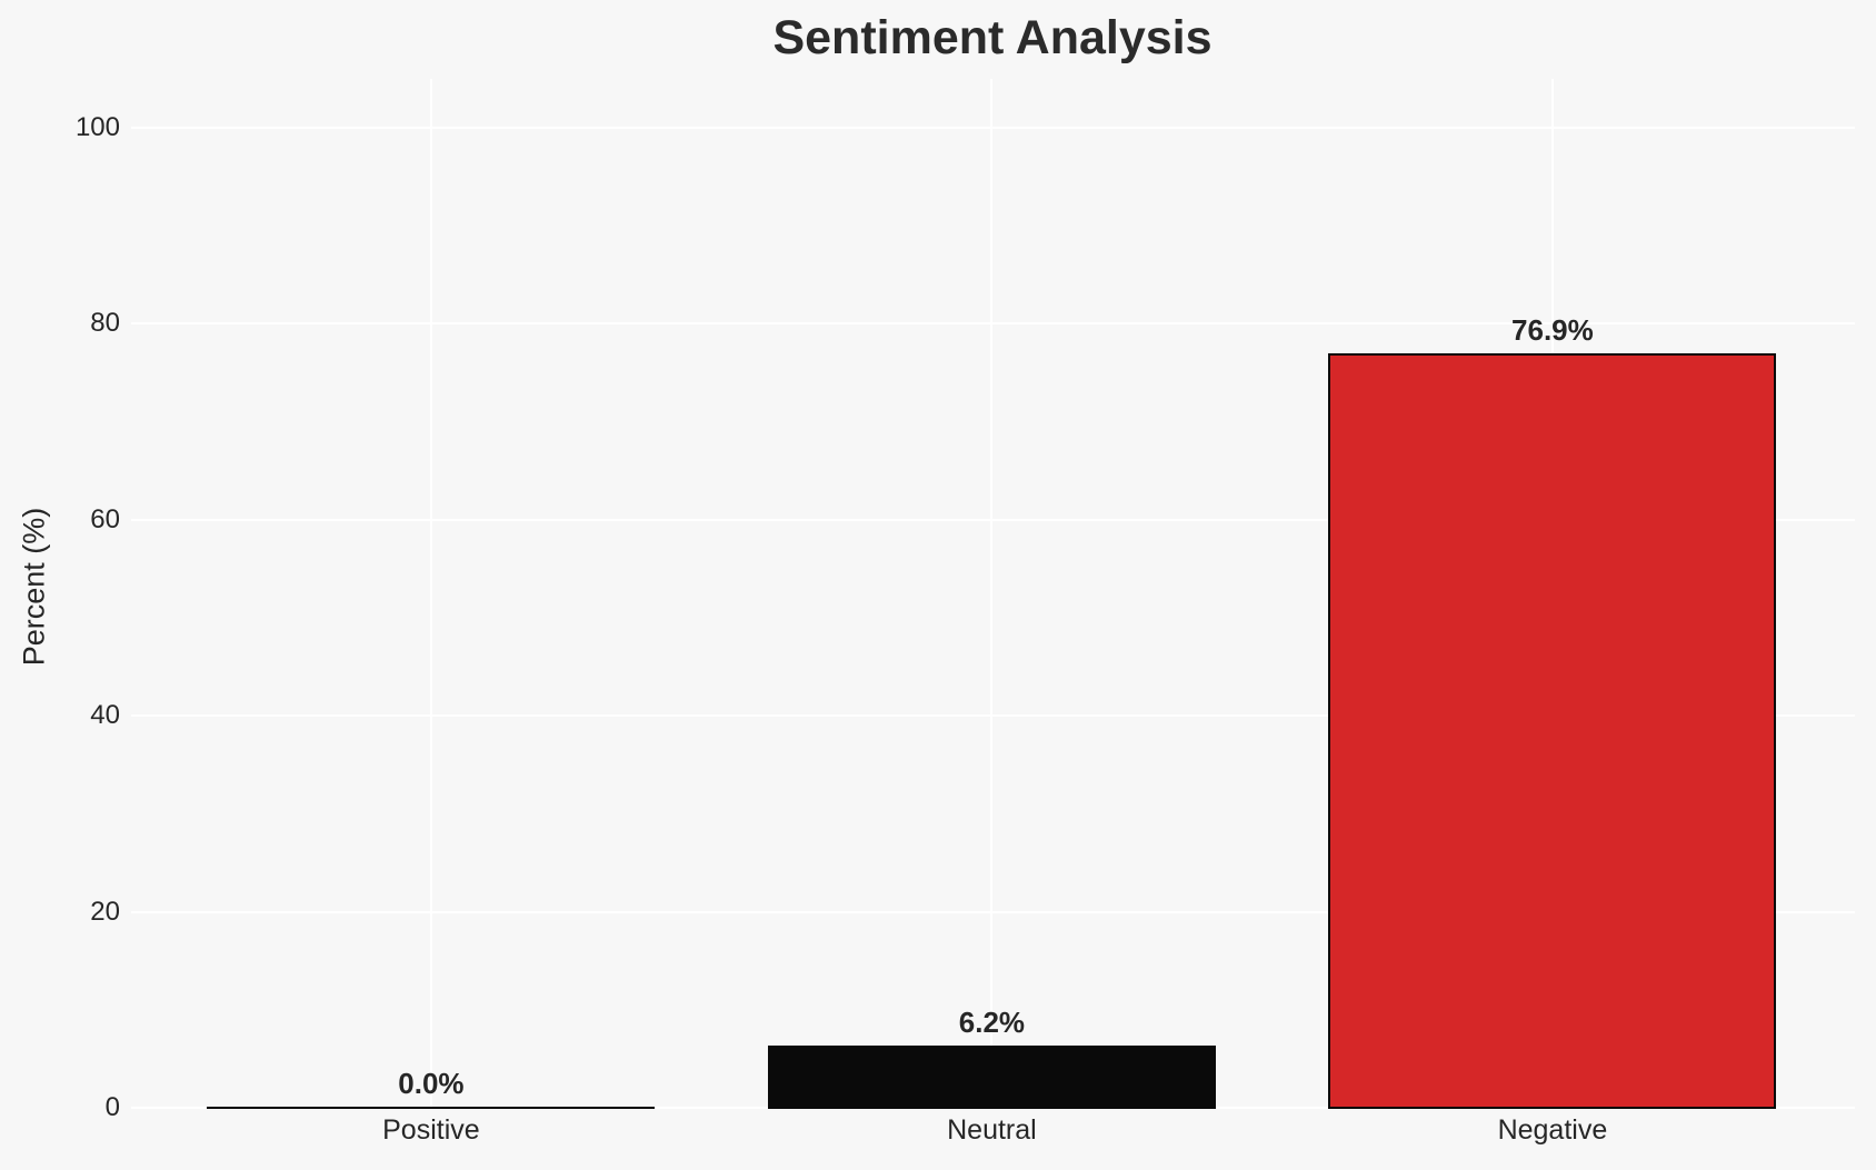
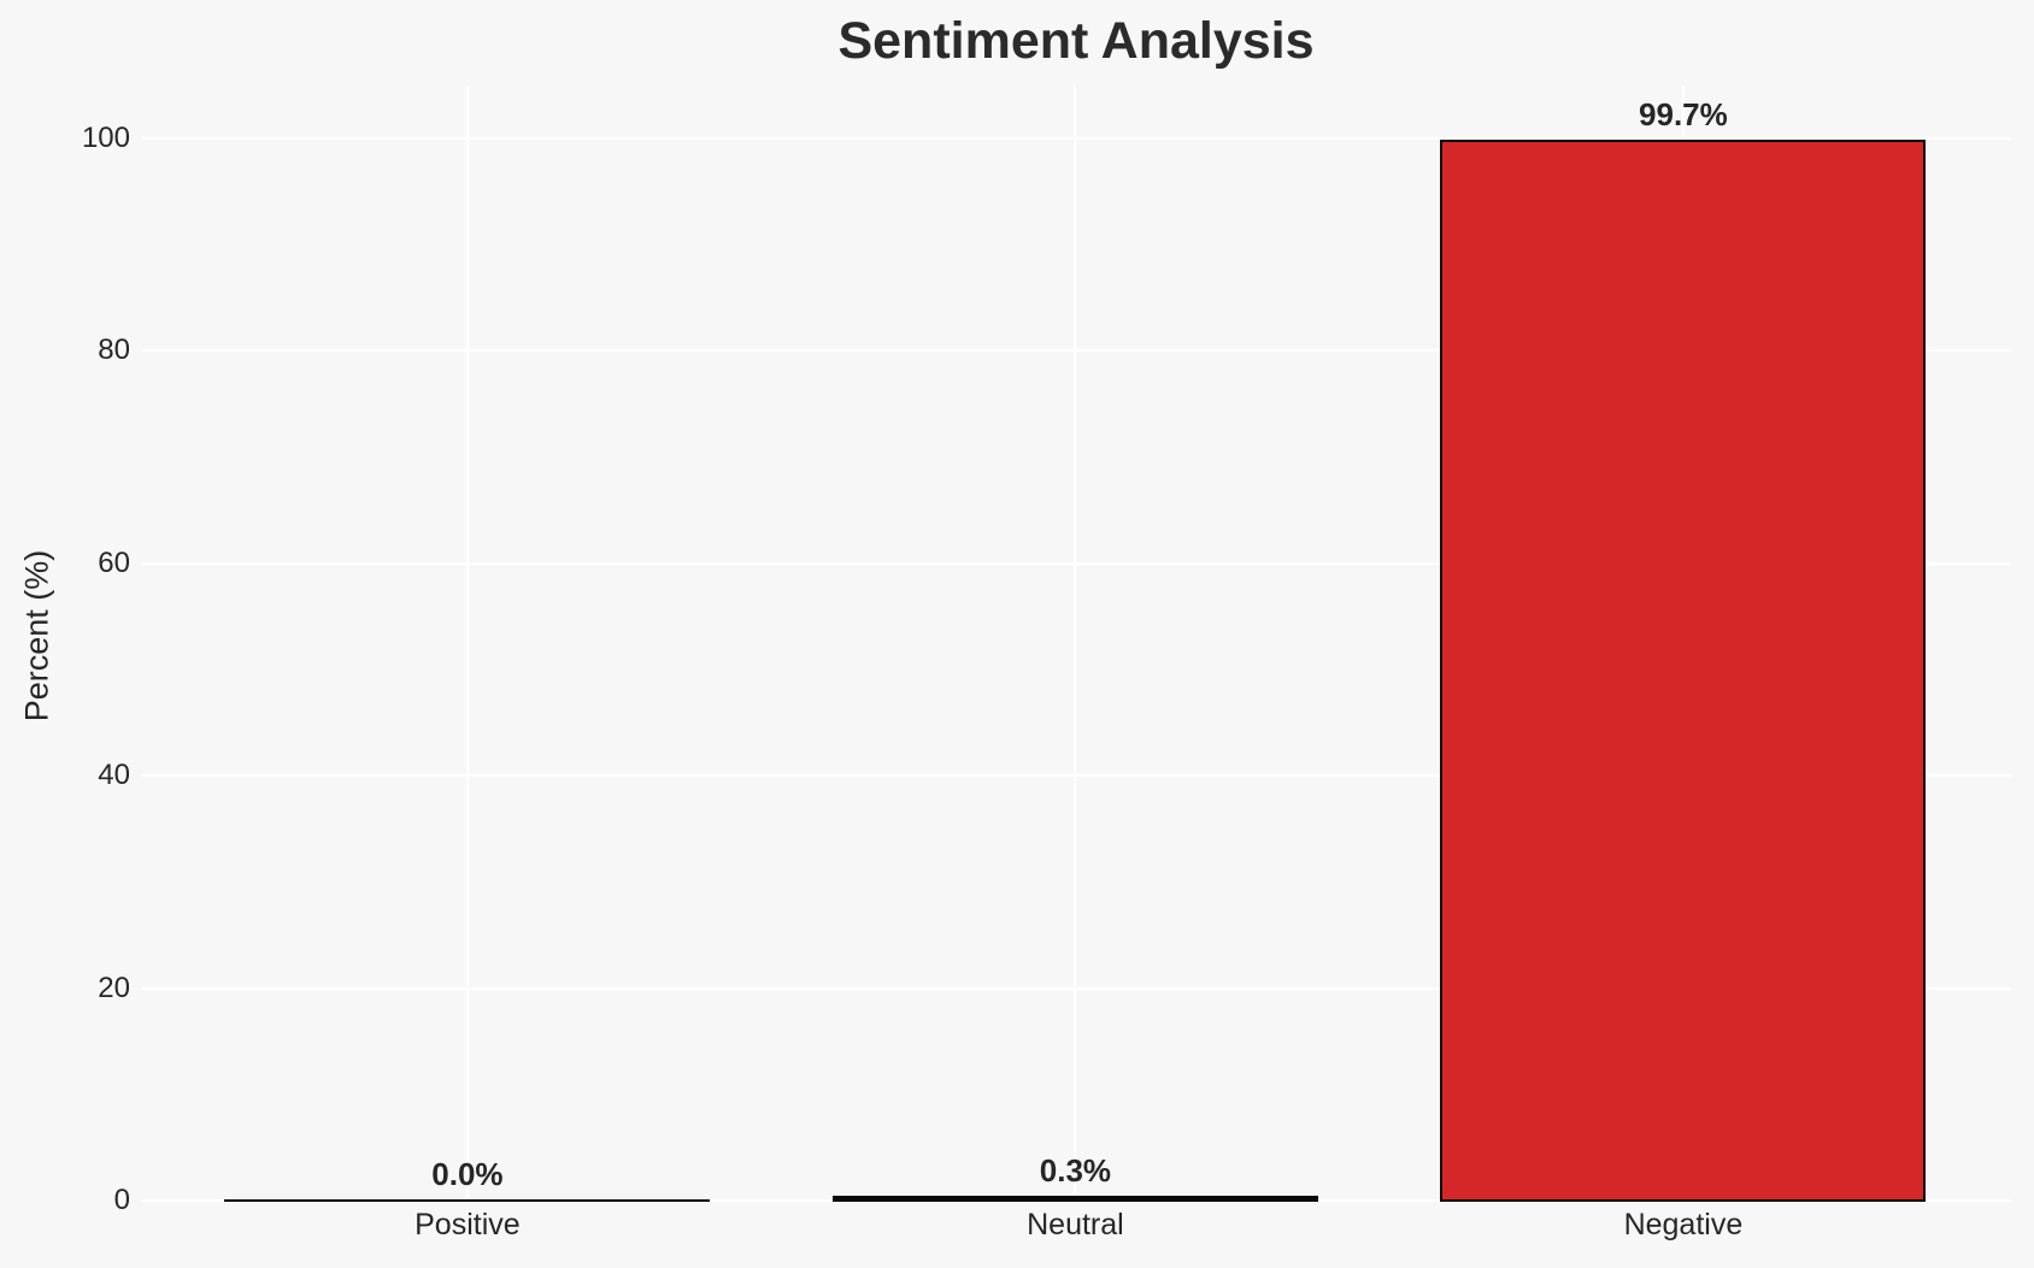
Neutral: 6.2% -> 0.3%
Negative: 76.9% -> 99.7%
